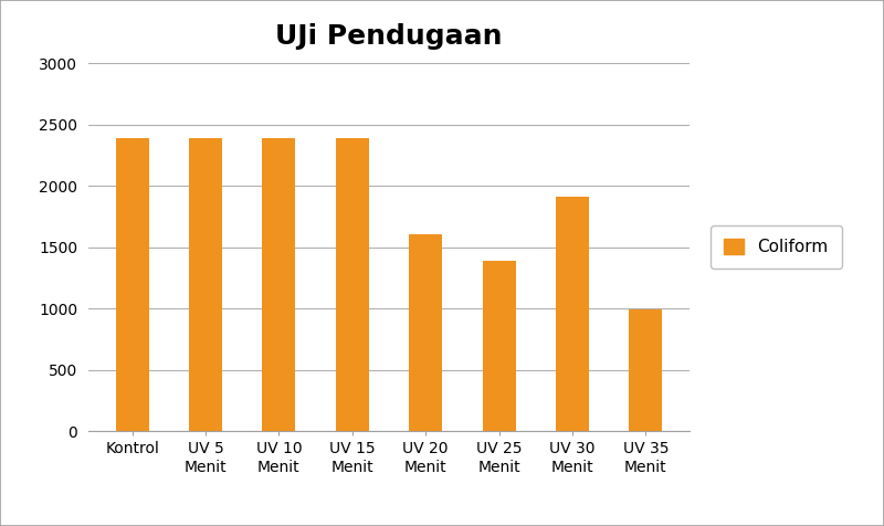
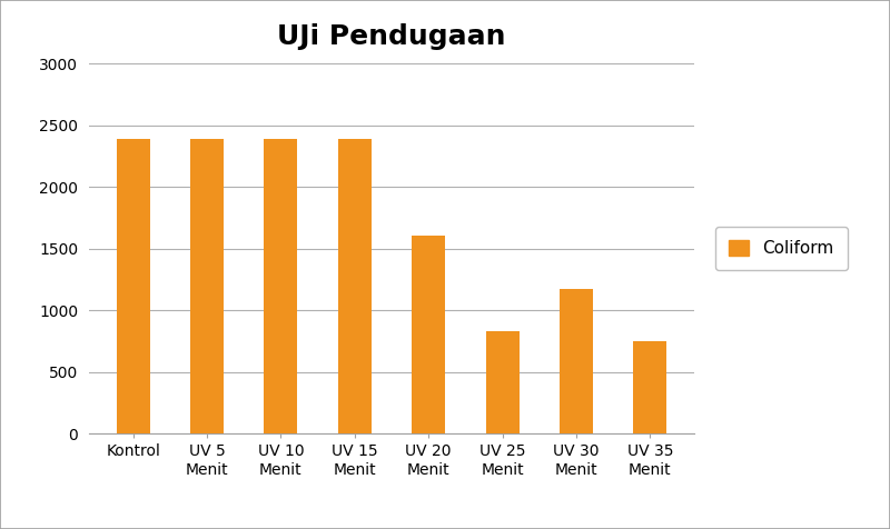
UV 25 Menit: 1390 -> 830
UV 30 Menit: 1910 -> 1170
UV 35 Menit: 990 -> 750
